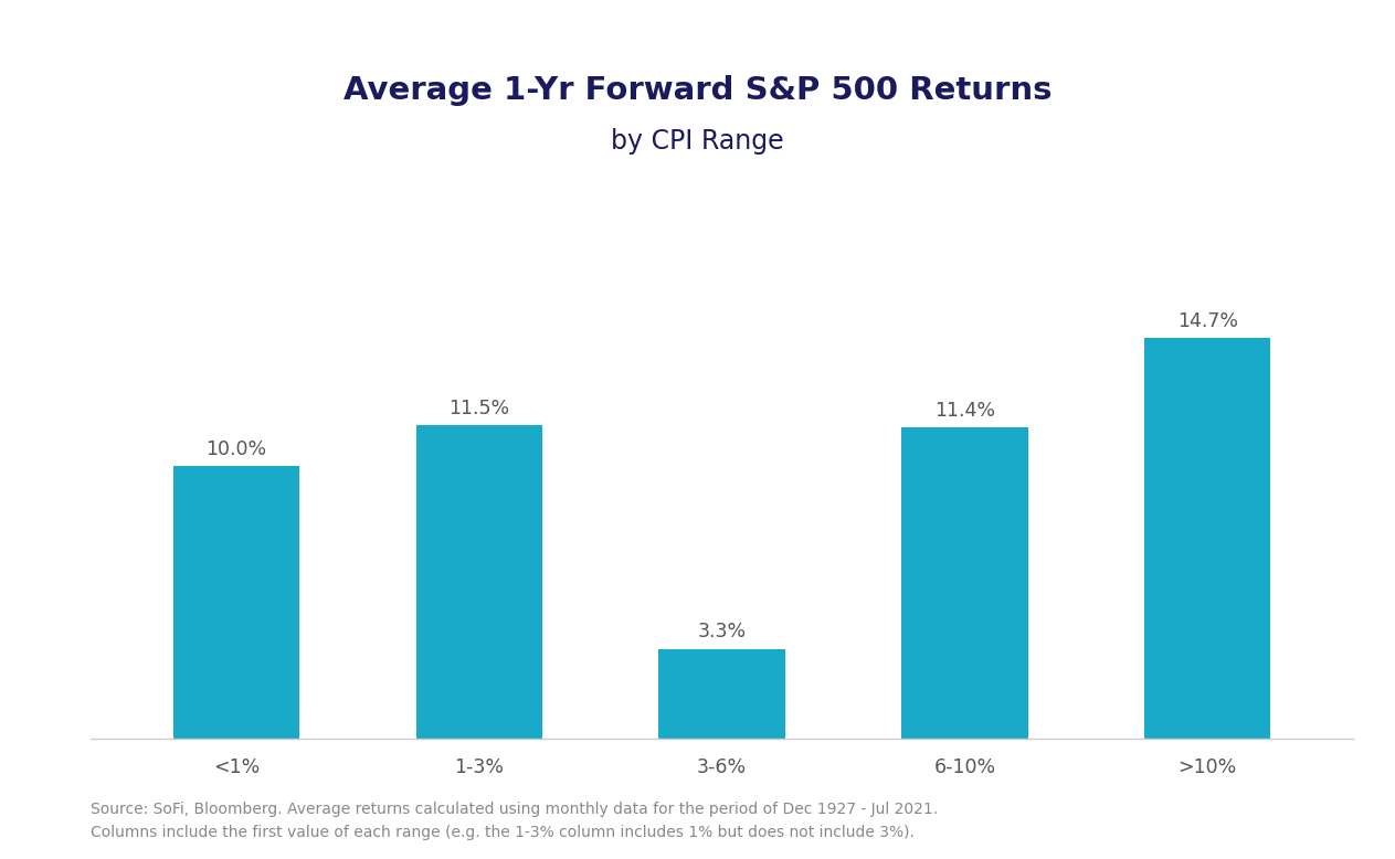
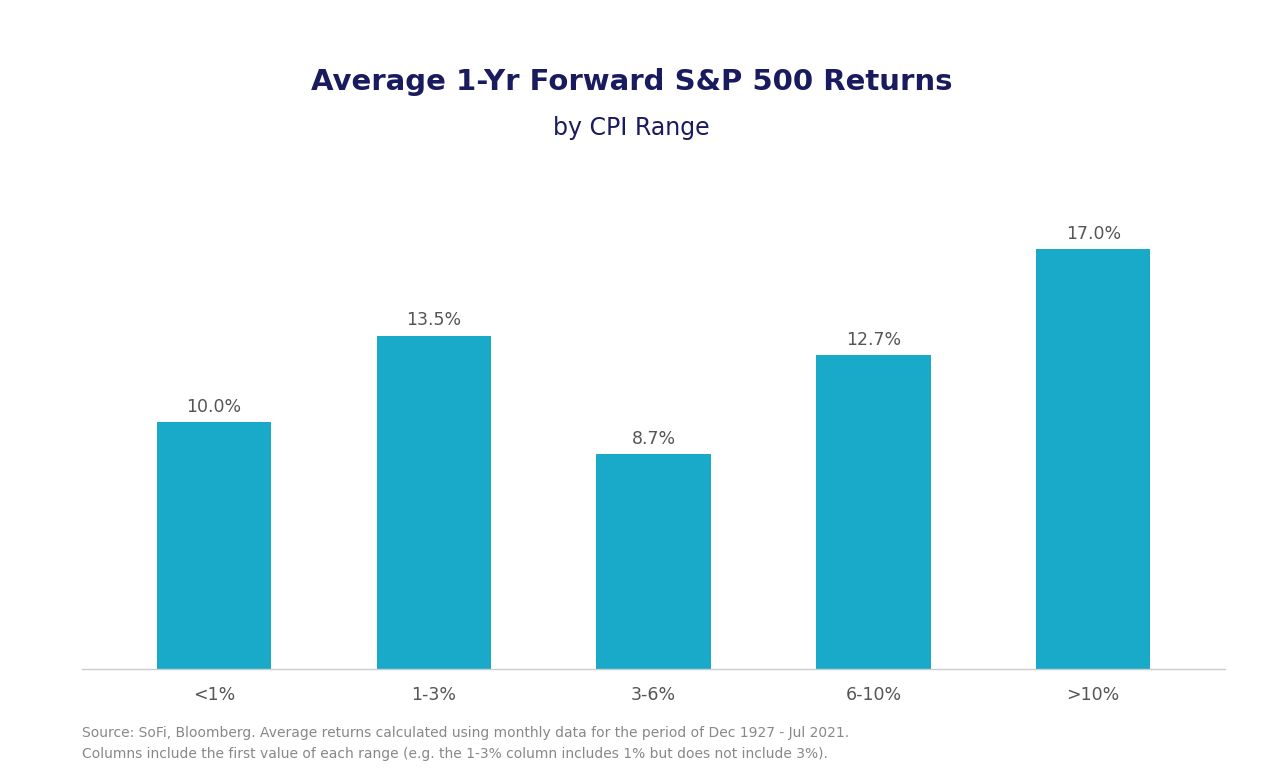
1-3%: 11.5% -> 13.5%
3-6%: 3.3% -> 8.7%
6-10%: 11.4% -> 12.7%
>10%: 14.7% -> 17.0%
